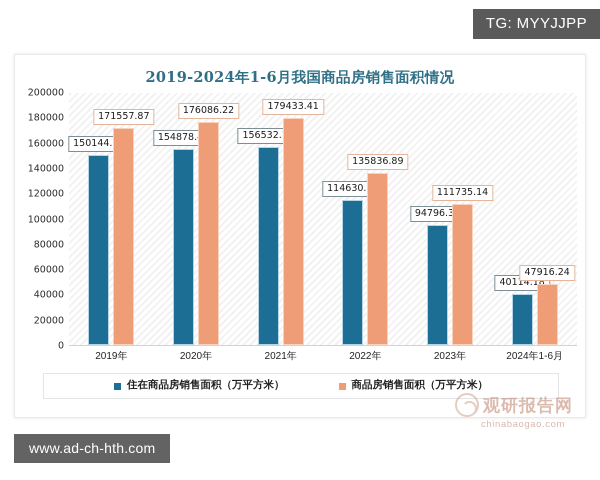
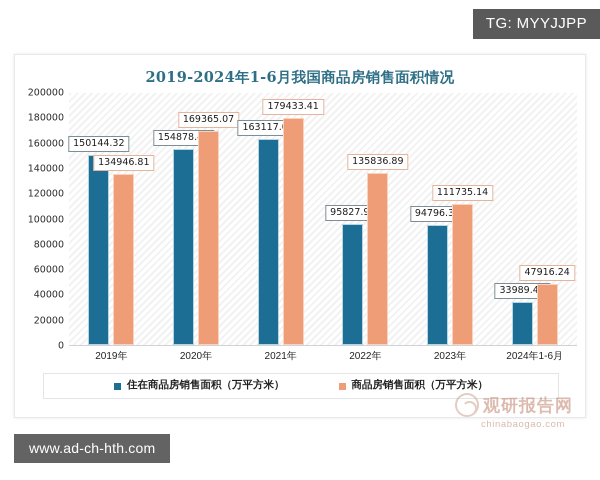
商品房销售面积（万平方米）/2019年: 171557.87 -> 134946.81
商品房销售面积（万平方米）/2020年: 176086.22 -> 169365.07
住在商品房销售面积（万平方米）/2021年: 156532.17 -> 163117.02
住在商品房销售面积（万平方米）/2022年: 114630.65 -> 95827.98
住在商品房销售面积（万平方米）/2024年1-6月: 40114.18 -> 33989.46
